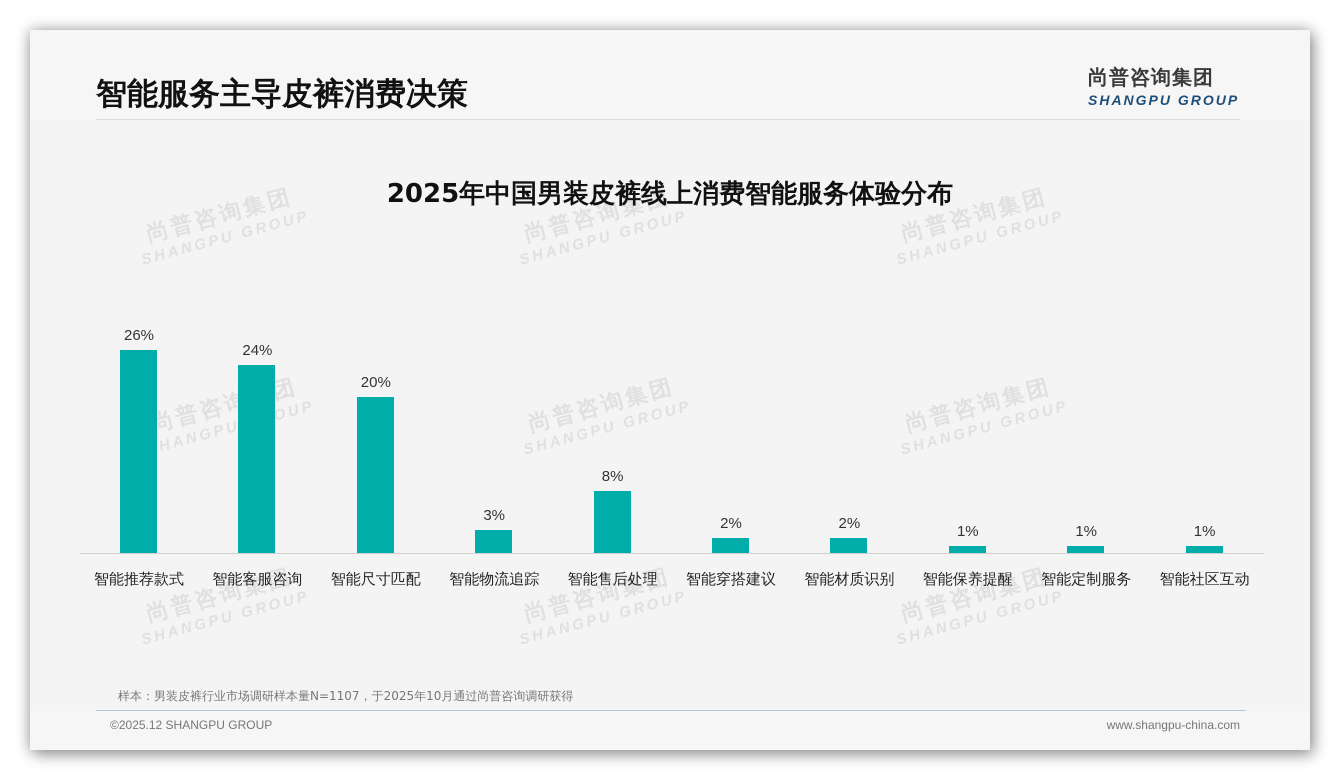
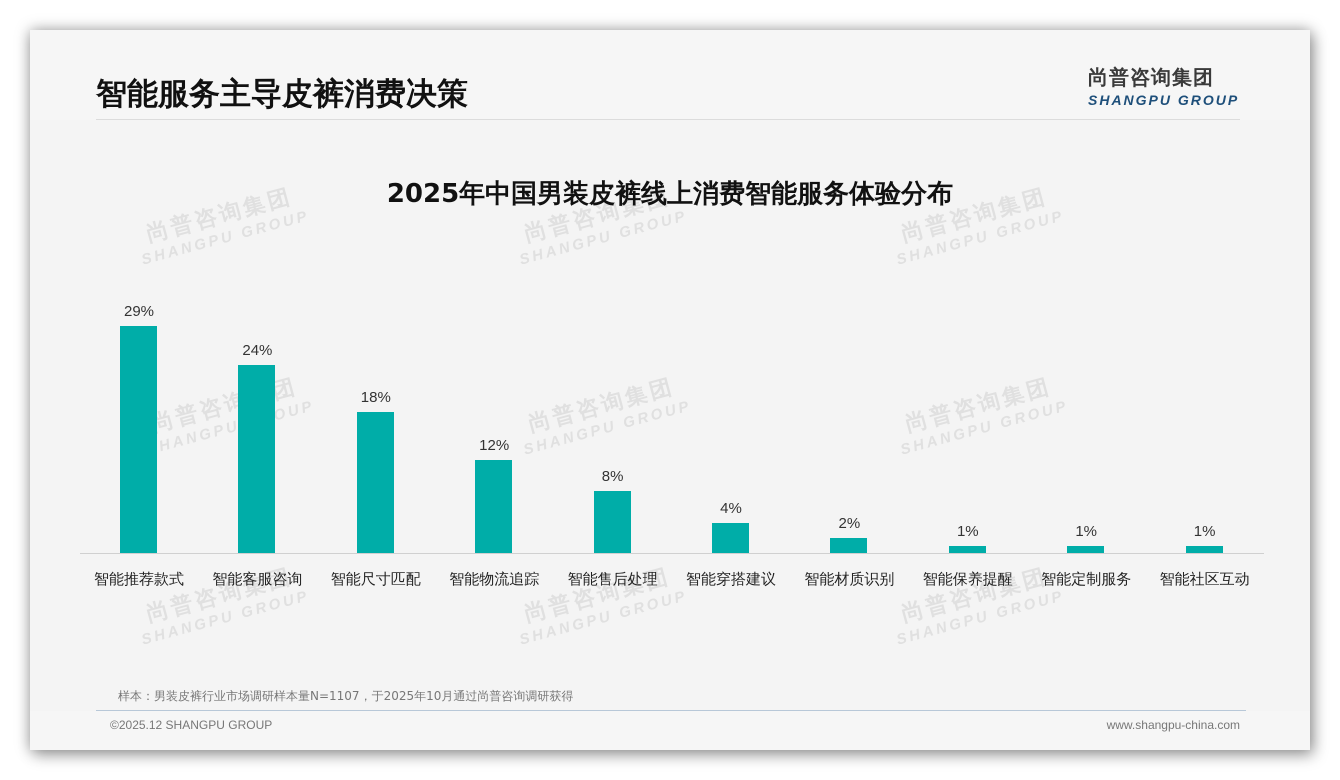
智能推荐款式: 26% -> 29%
智能尺寸匹配: 20% -> 18%
智能物流追踪: 3% -> 12%
智能穿搭建议: 2% -> 4%
